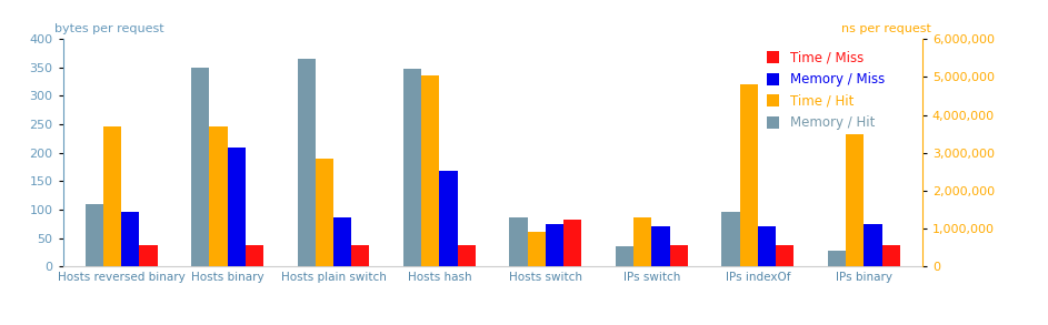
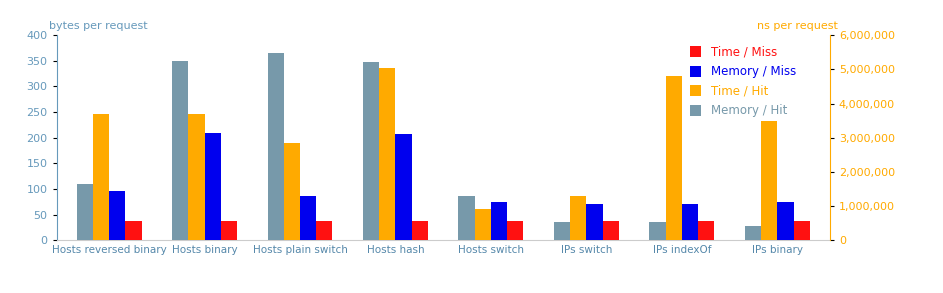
Memory / Miss/Hosts hash: 168 -> 207
Time / Miss/Hosts switch: 1,250,000 -> 580,000
Memory / Hit/IPs indexOf: 96 -> 35
